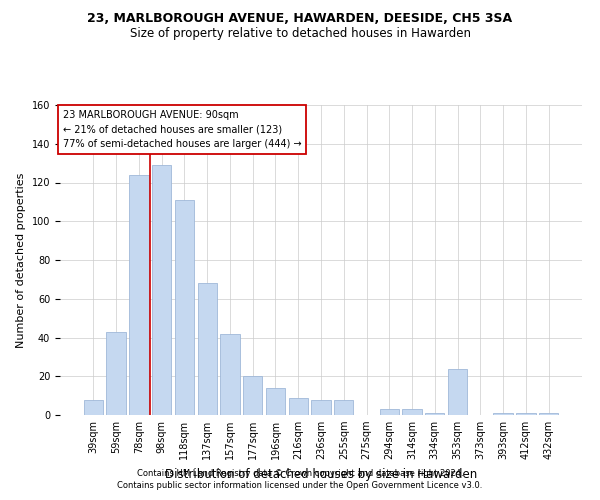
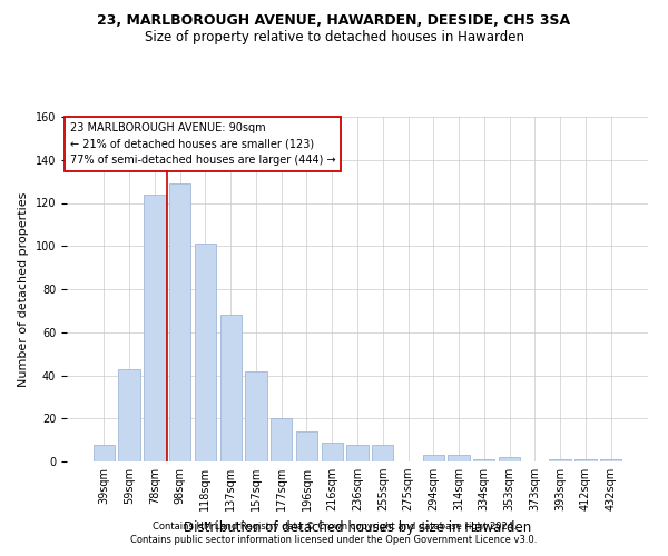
118sqm: 111 -> 101
353sqm: 24 -> 2
